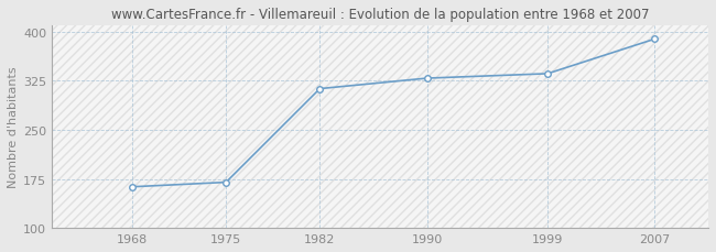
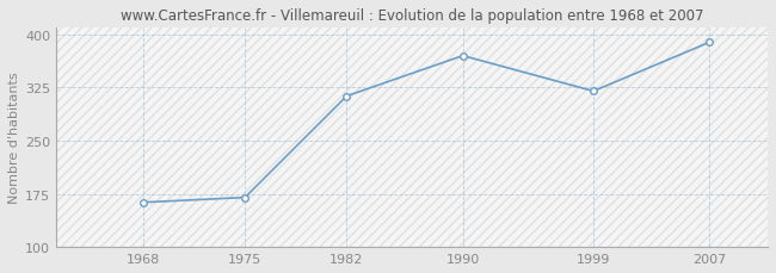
1990: 329 -> 370
1999: 336 -> 320
